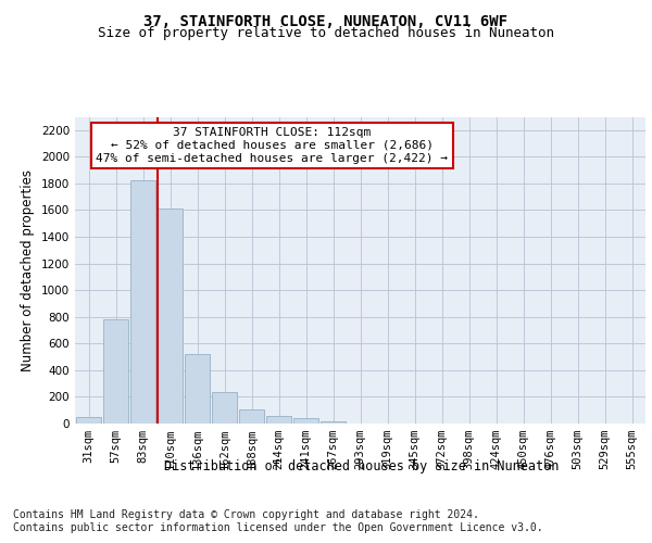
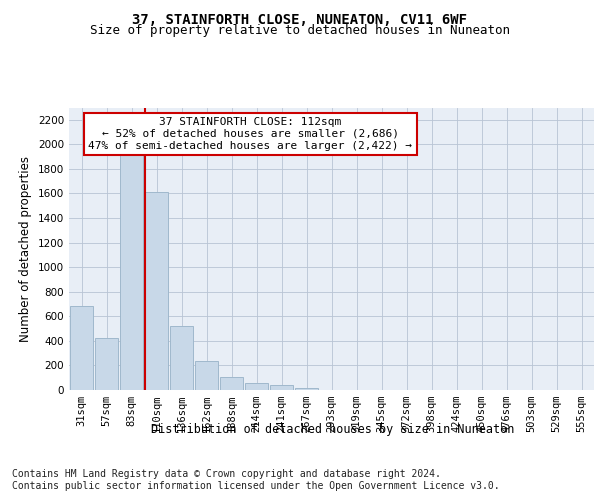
31sqm: 50 -> 680
57sqm: 780 -> 420
83sqm: 1820 -> 1930
